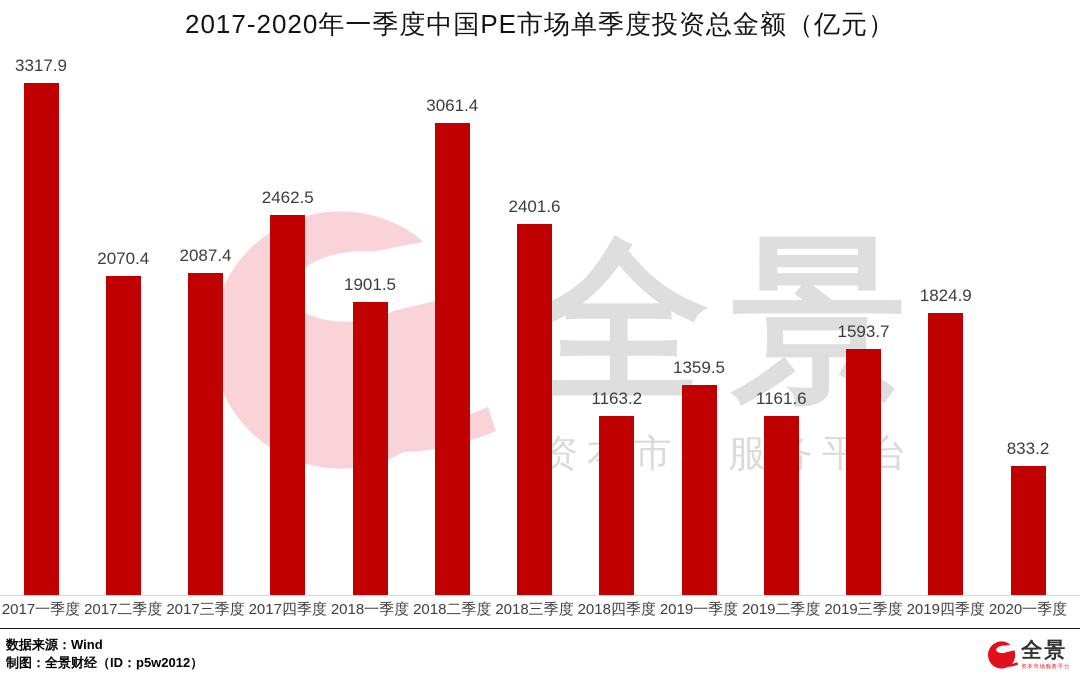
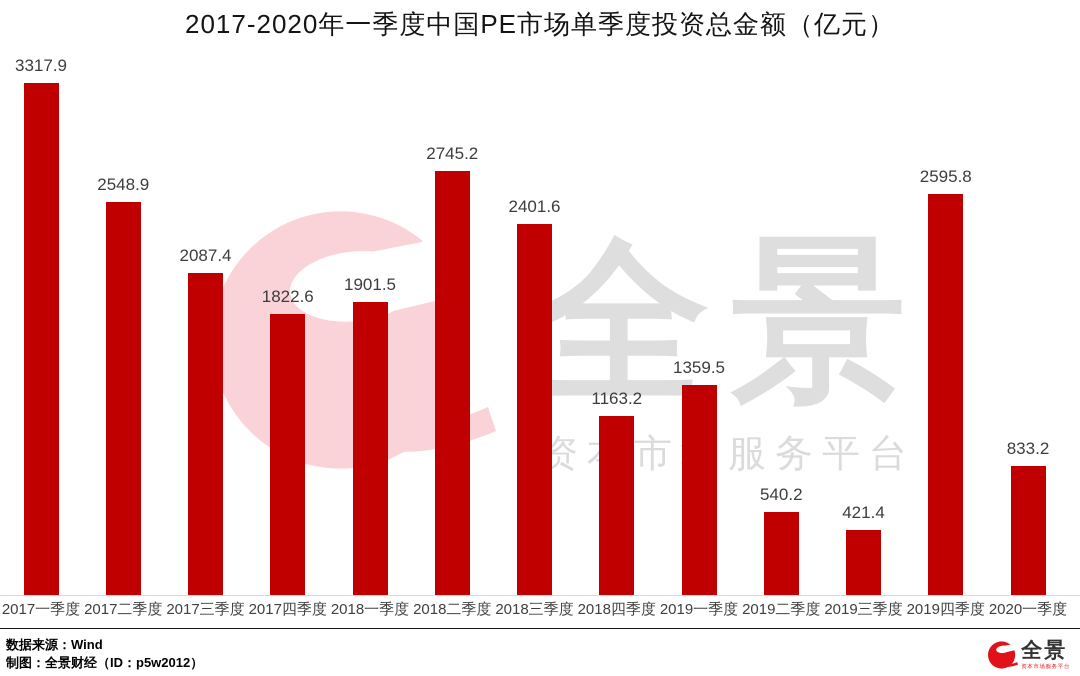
2017二季度: 2070.4 -> 2548.9
2017四季度: 2462.5 -> 1822.6
2018二季度: 3061.4 -> 2745.2
2019二季度: 1161.6 -> 540.2
2019三季度: 1593.7 -> 421.4
2019四季度: 1824.9 -> 2595.8
